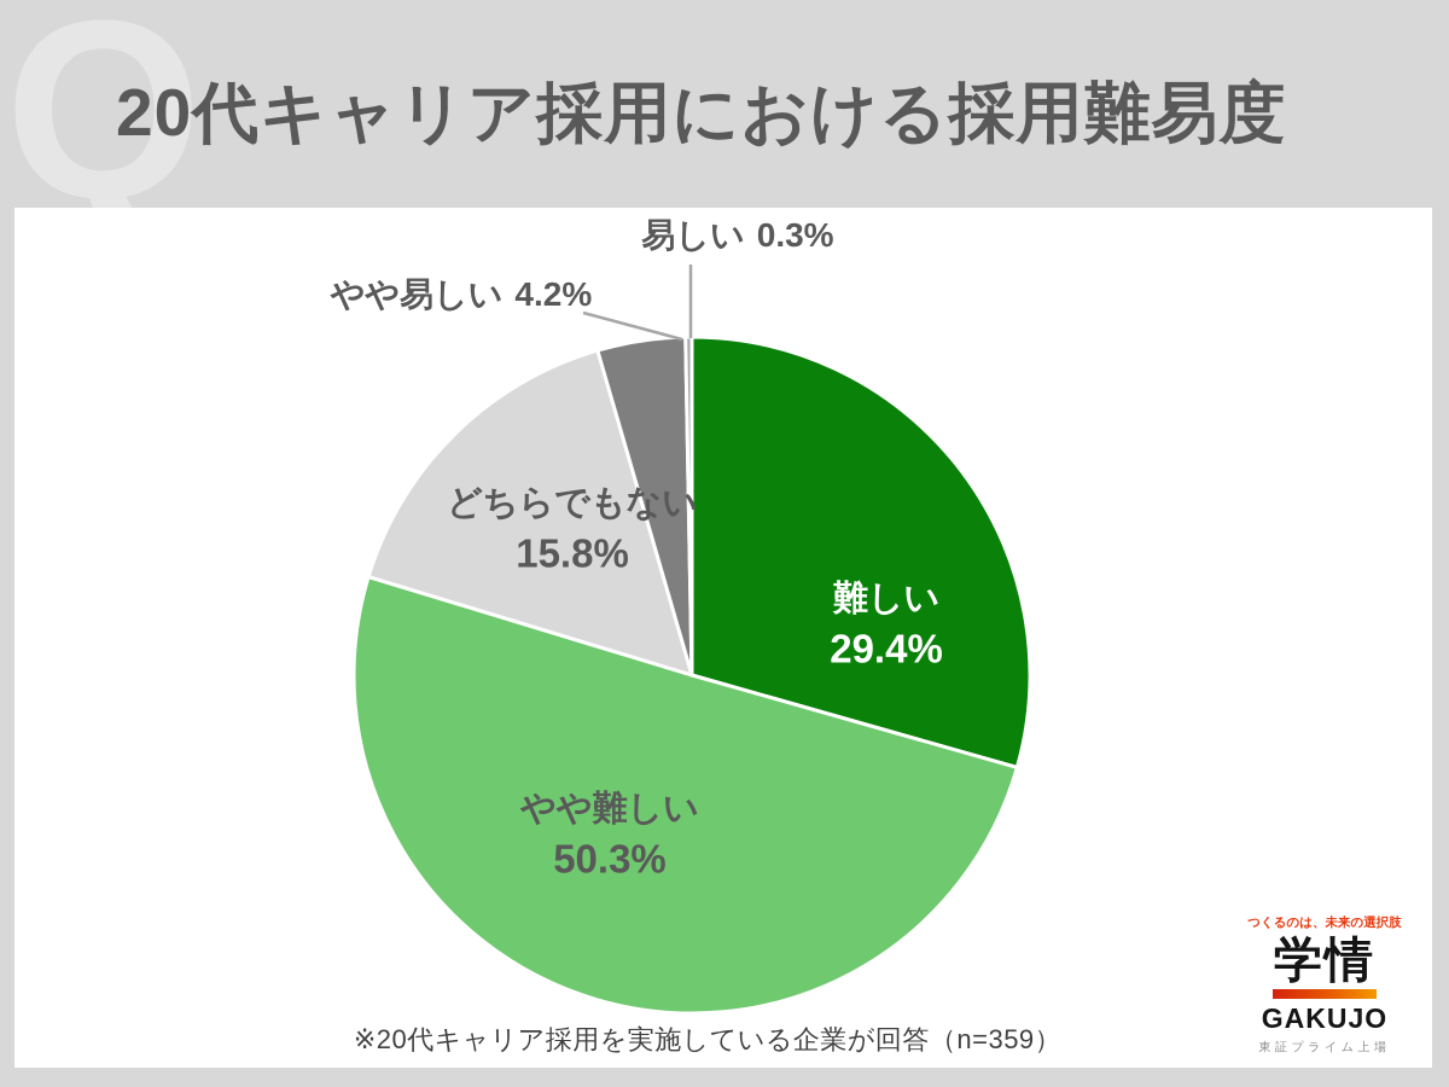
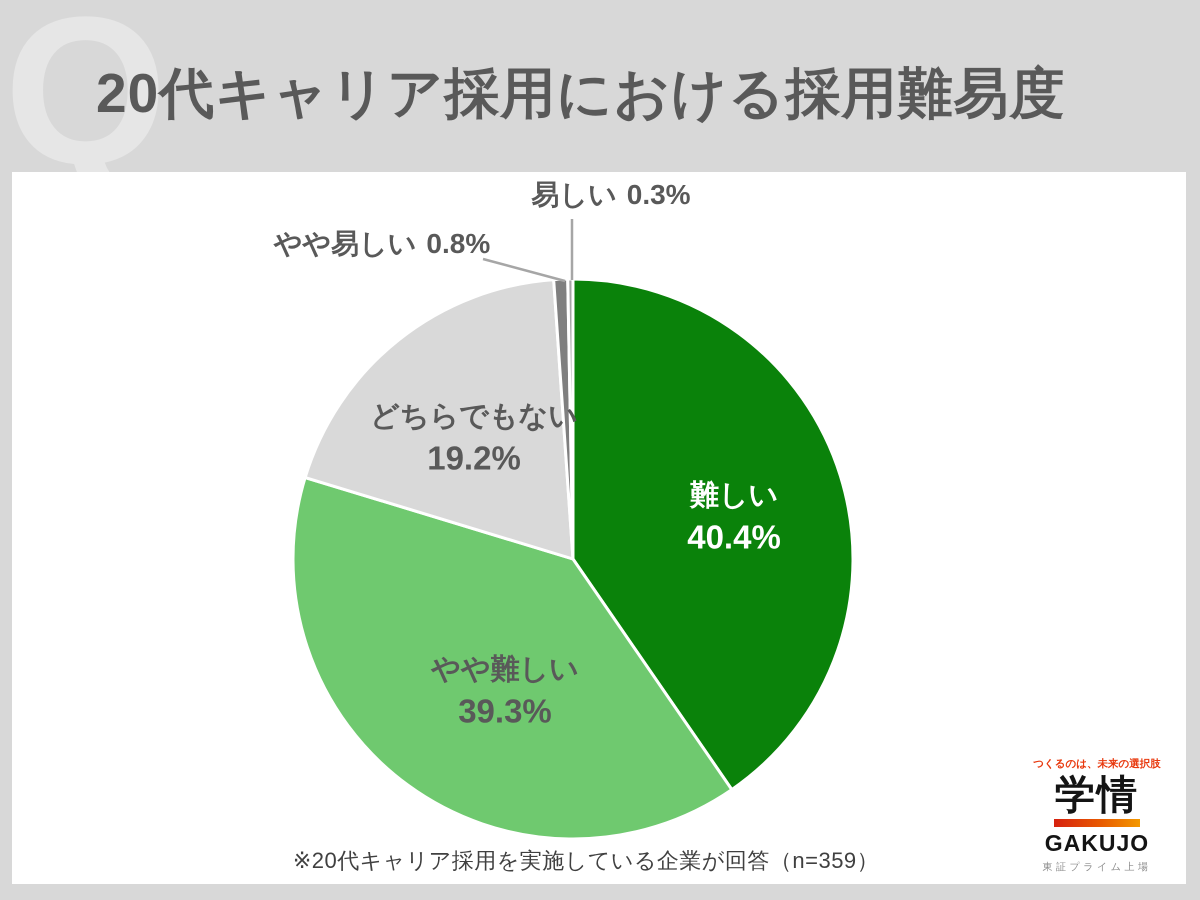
難しい: 29.4% -> 40.4%
やや難しい: 50.3% -> 39.3%
どちらでもない: 15.8% -> 19.2%
やや易しい: 4.2% -> 0.8%
